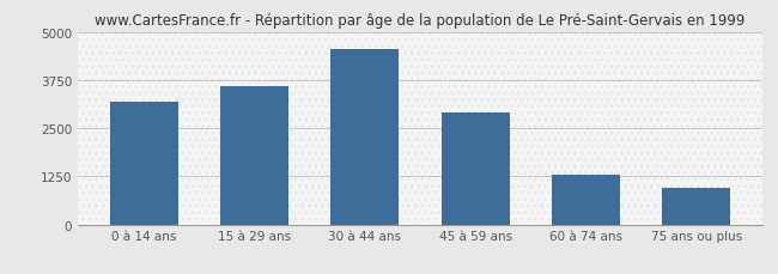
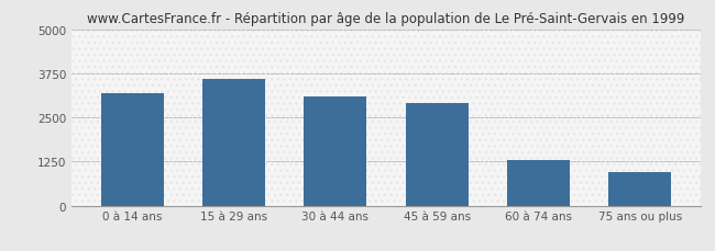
30 à 44 ans: 4550 -> 3100
